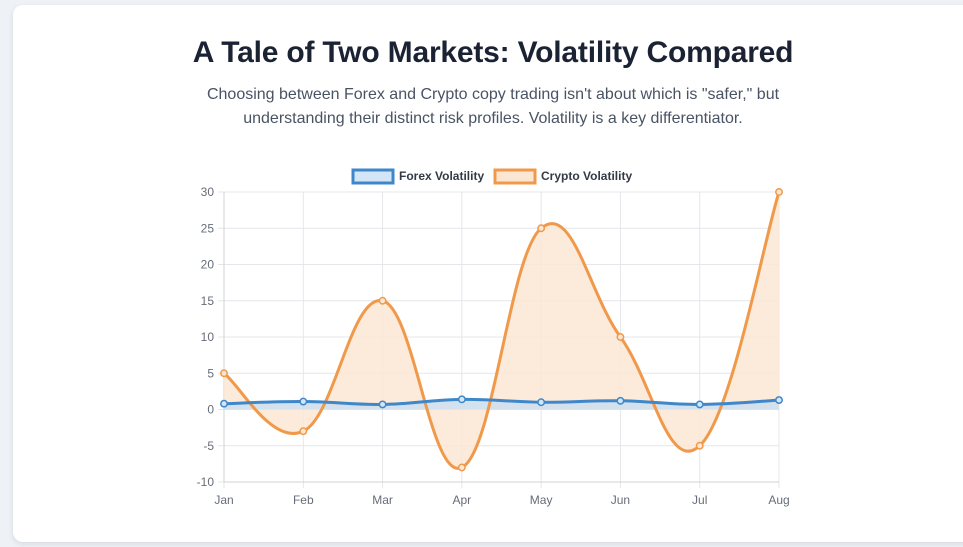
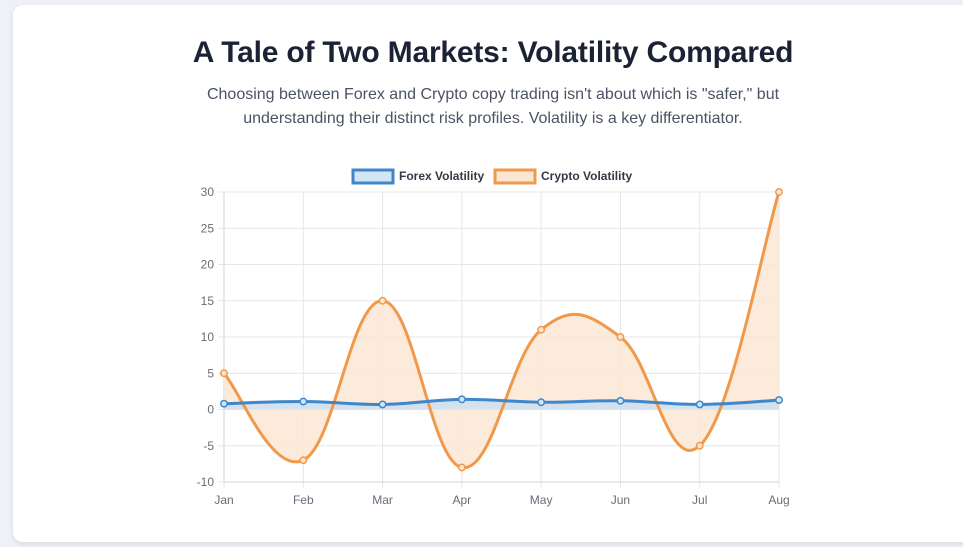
Crypto Volatility/Feb: -3 -> -7
Crypto Volatility/May: 25 -> 11
